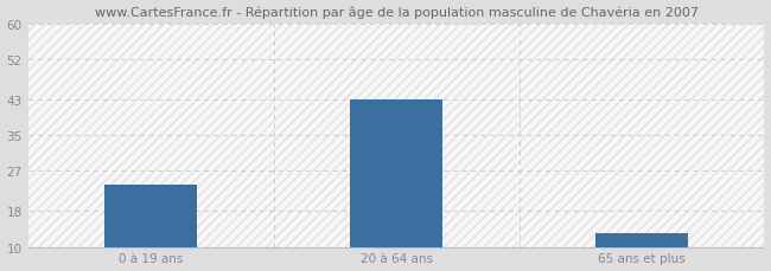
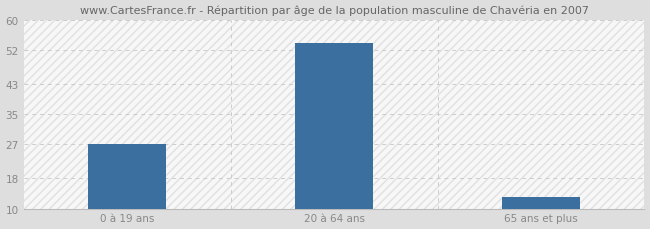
0 à 19 ans: 24 -> 27
20 à 64 ans: 43 -> 54
